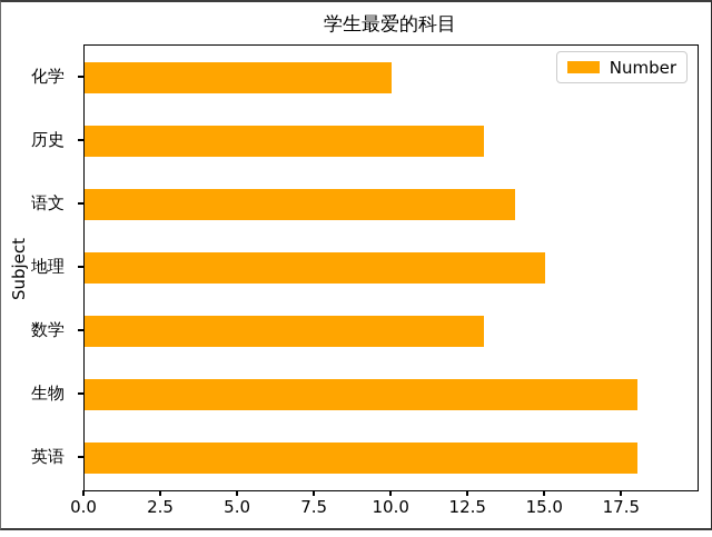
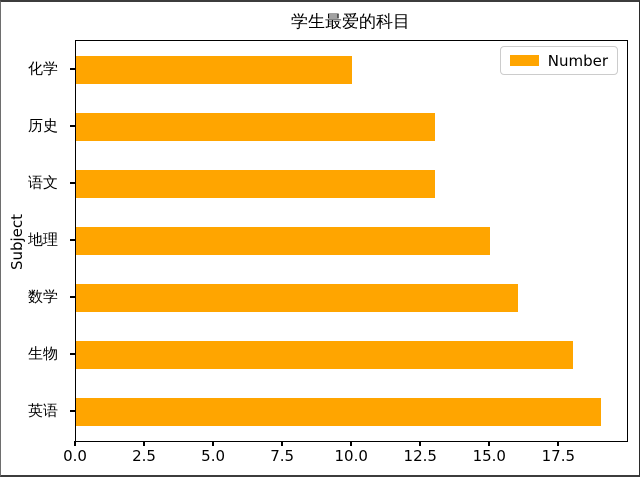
语文: 14 -> 13
数学: 13 -> 16
英语: 18 -> 19
